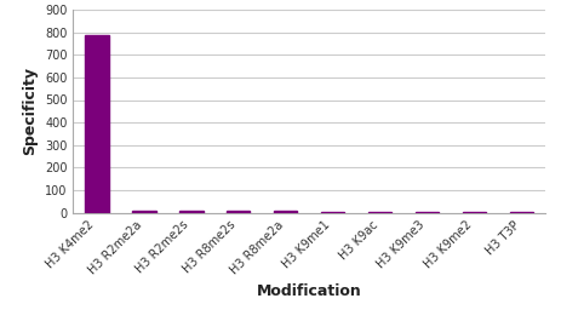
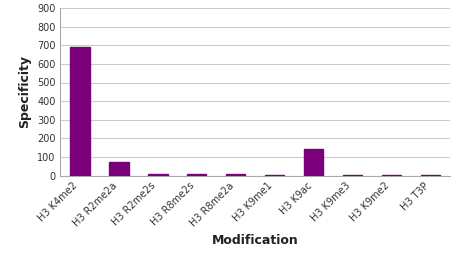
H3 K4me2: 780 -> 690
H3 R2me2a: 10 -> 70
H3 K9ac: 0 -> 140
